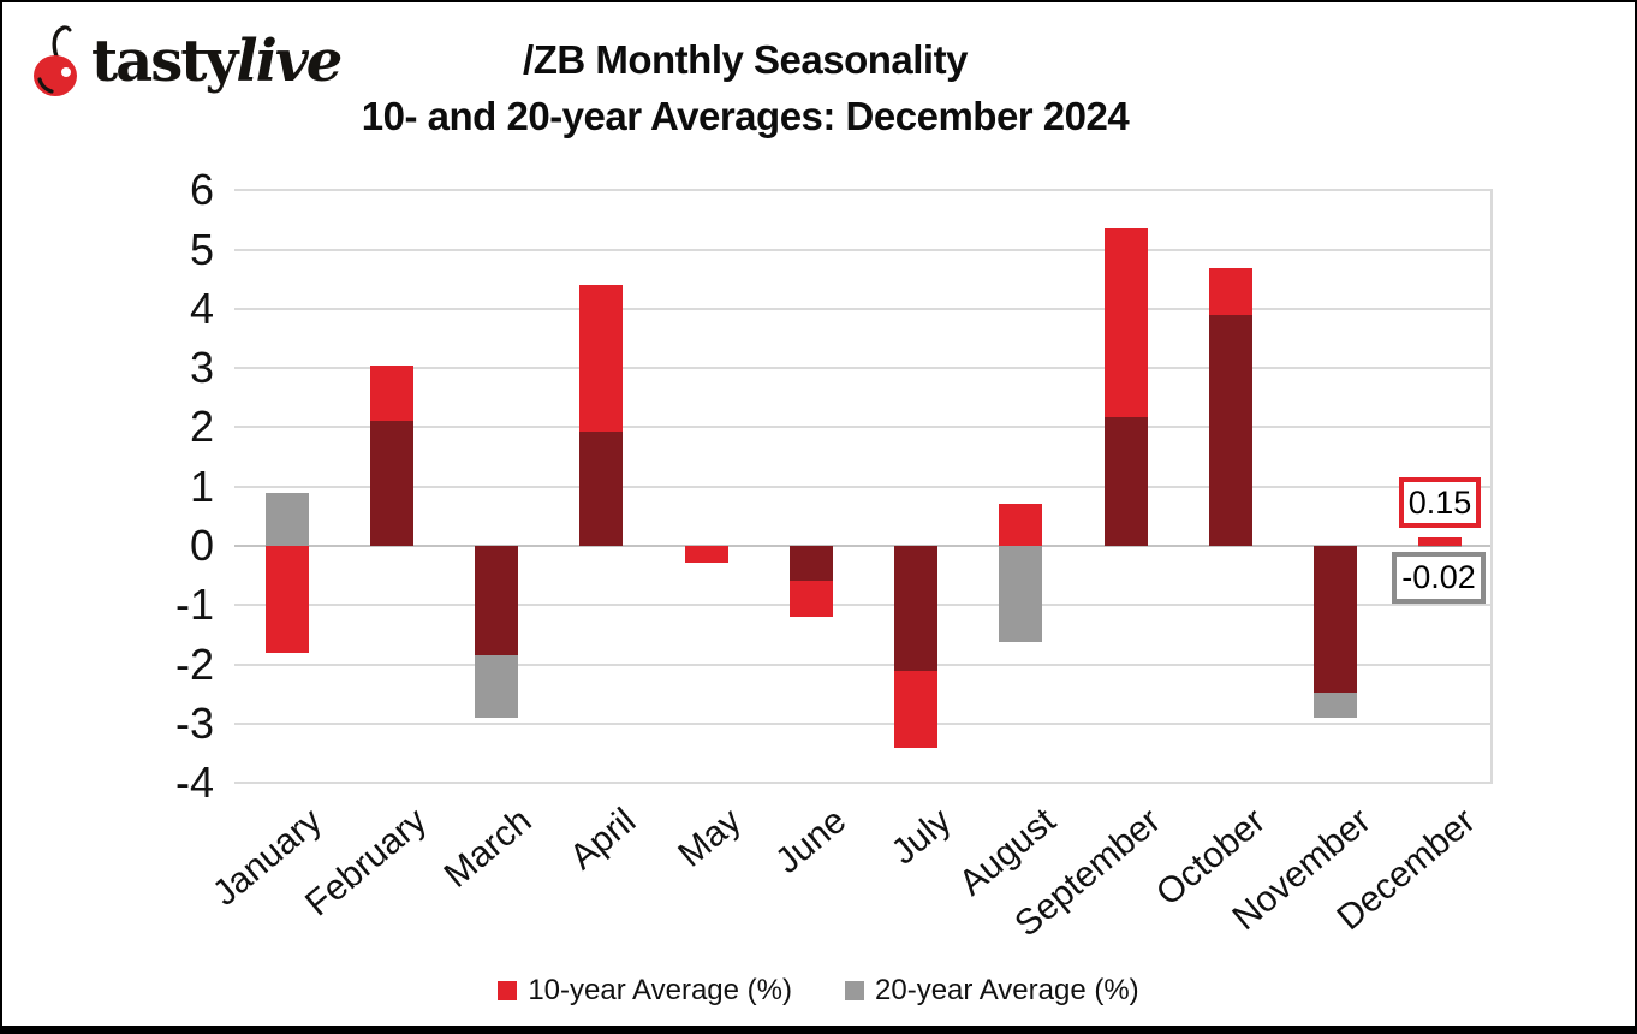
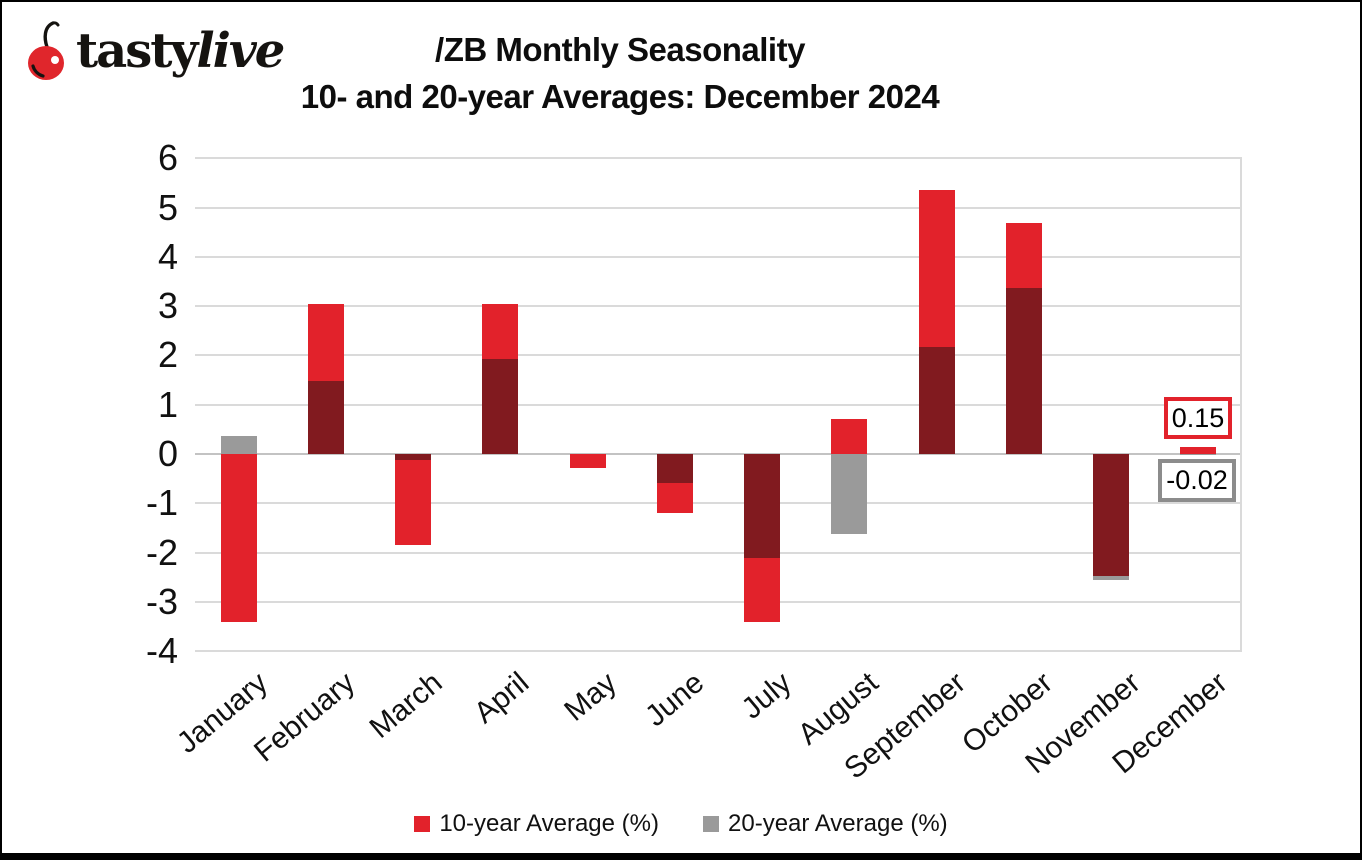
10-year Average (%)/January: -1.8 -> -3.4
20-year Average (%)/January: 0.9 -> 0.4
20-year Average (%)/February: 2.1 -> 1.5
20-year Average (%)/March: -2.9 -> -0.1
10-year Average (%)/April: 4.4 -> 3.0
20-year Average (%)/October: 3.9 -> 3.4
20-year Average (%)/November: -2.9 -> -2.5
